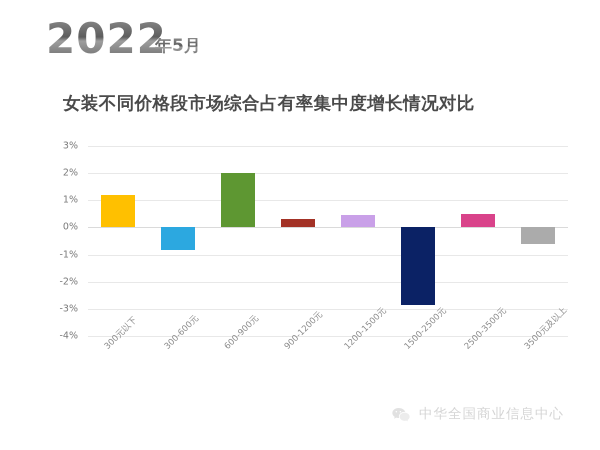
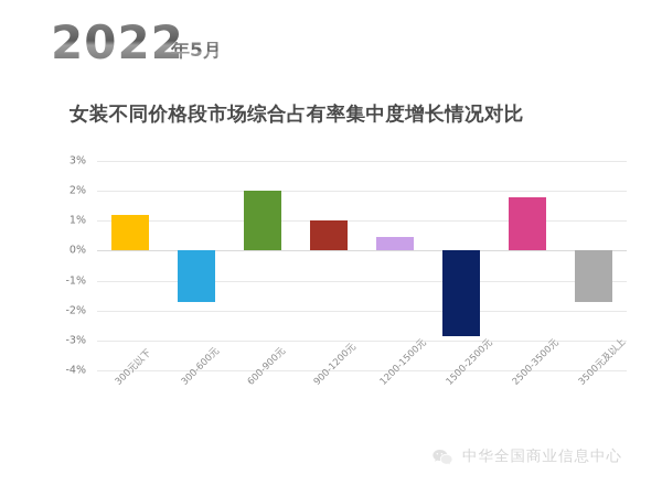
300-600元: -0.8% -> -1.7%
900-1200元: 0.3% -> 1.0%
2500-3500元: 0.5% -> 1.8%
3500元及以上: -0.6% -> -1.7%
